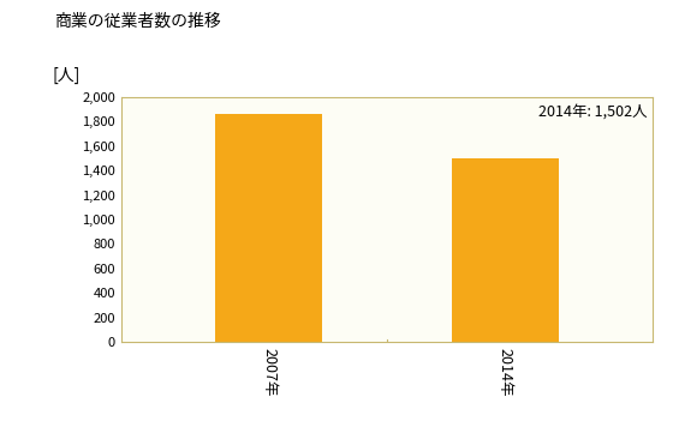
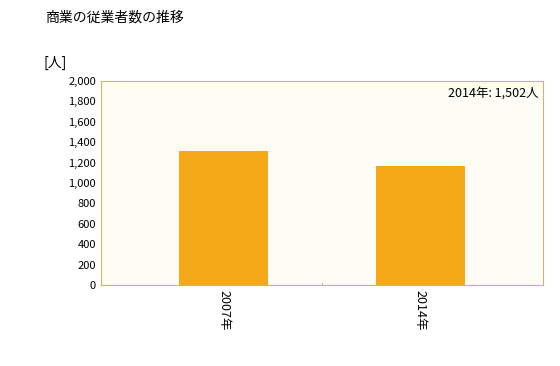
2007年: 1,860 -> 1,310
2014年: 1,500 -> 1,170
